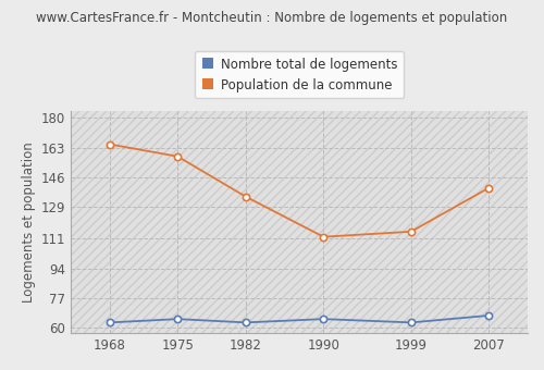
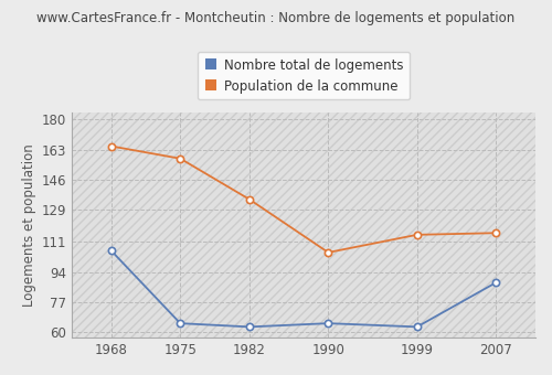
Nombre total de logements/1968: 63 -> 106
Population de la commune/1990: 112 -> 105
Nombre total de logements/2007: 67 -> 88
Population de la commune/2007: 140 -> 116
